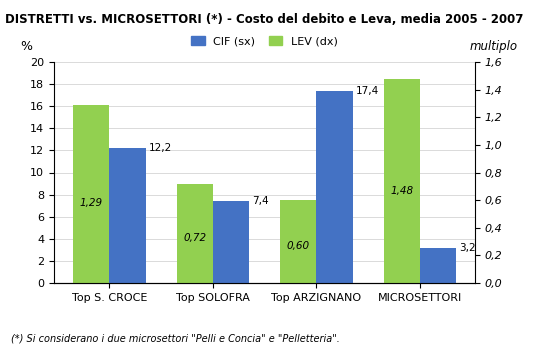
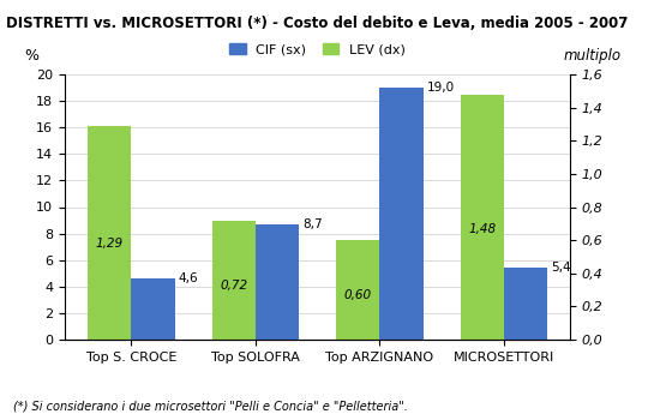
CIF (sx)/Top S. CROCE: 12,2 -> 4,6
CIF (sx)/Top SOLOFRA: 7,4 -> 8,7
CIF (sx)/Top ARZIGNANO: 17,4 -> 19,0
CIF (sx)/MICROSETTORI: 3,2 -> 5,4
